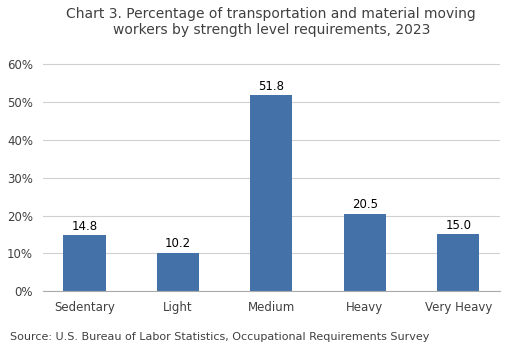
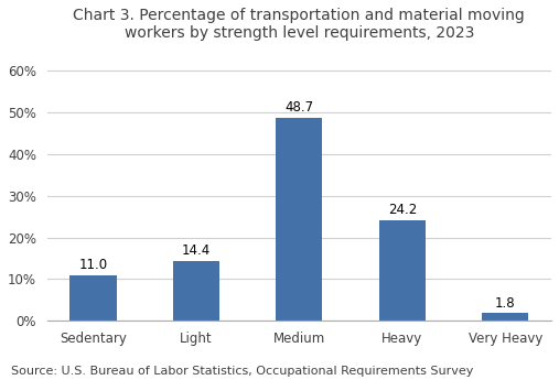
Sedentary: 14.8 -> 11.0
Light: 10.2 -> 14.4
Medium: 51.8 -> 48.7
Heavy: 20.5 -> 24.2
Very Heavy: 15.0 -> 1.8
